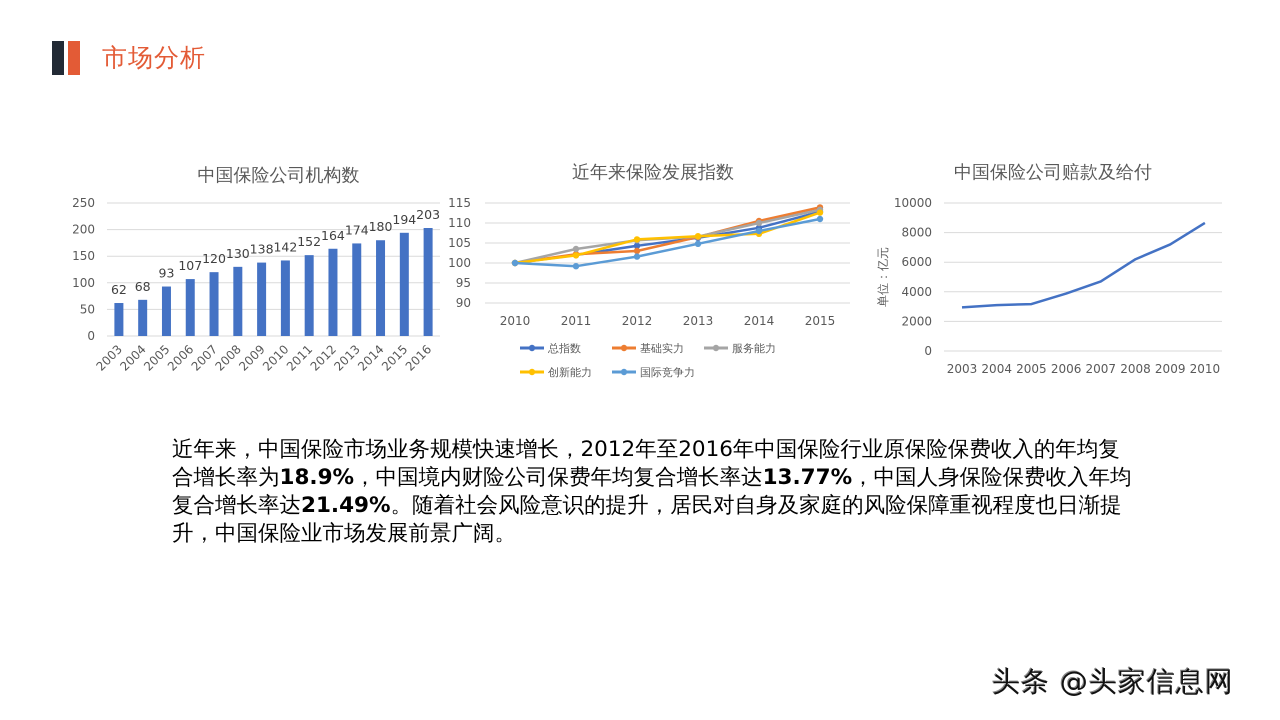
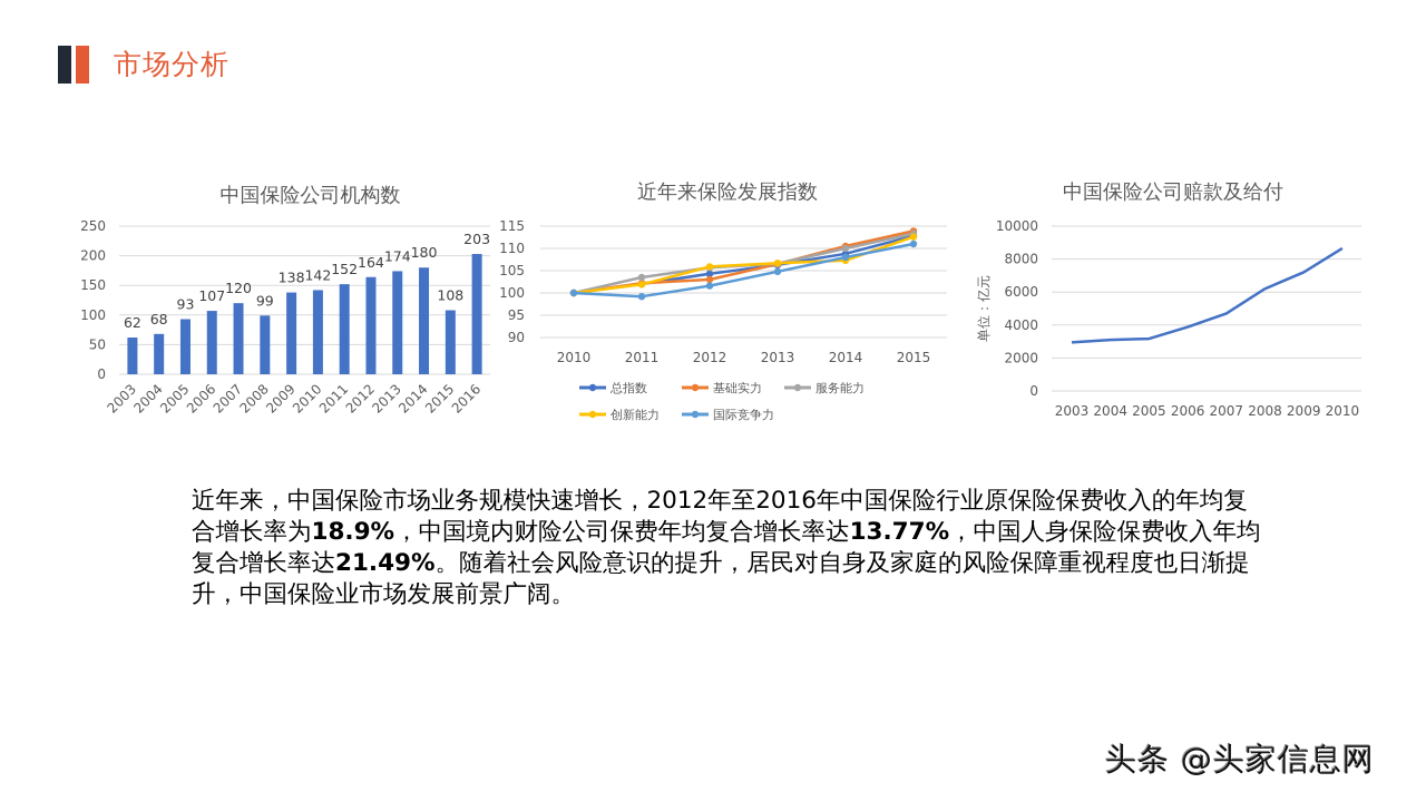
中国保险公司机构数/2008: 130 -> 99
中国保险公司机构数/2015: 194 -> 108
